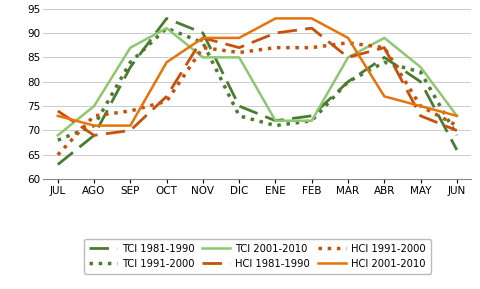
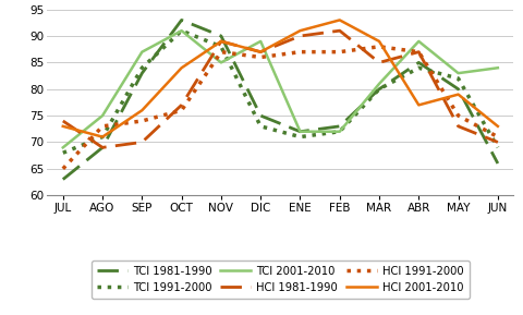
HCI 2001-2010/SEP: 71 -> 76
TCI 2001-2010/DIC: 85 -> 89
HCI 2001-2010/DIC: 89 -> 87
HCI 2001-2010/ENE: 93 -> 91
TCI 2001-2010/MAR: 85 -> 81
HCI 2001-2010/MAY: 75 -> 79
TCI 2001-2010/JUN: 73 -> 84
